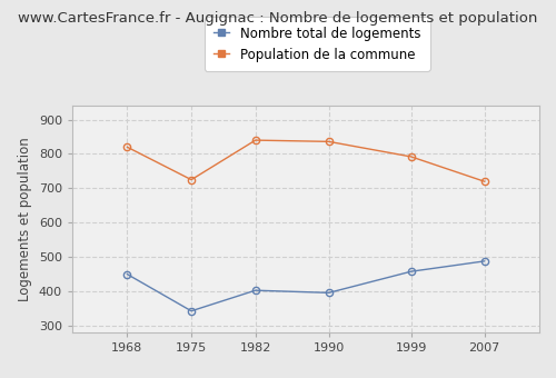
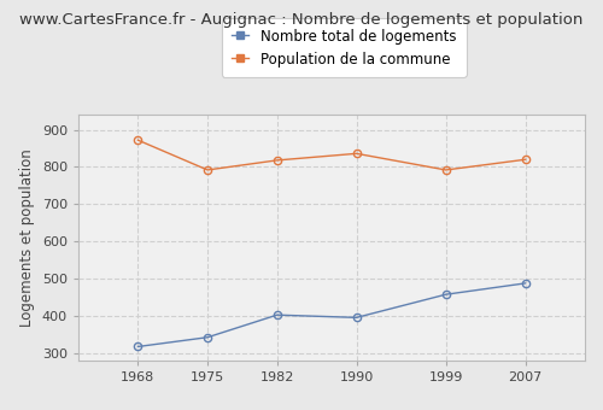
Nombre total de logements/1968: 450 -> 318
Population de la commune/1968: 820 -> 872
Population de la commune/1975: 725 -> 792
Population de la commune/1982: 840 -> 818
Population de la commune/2007: 720 -> 820
